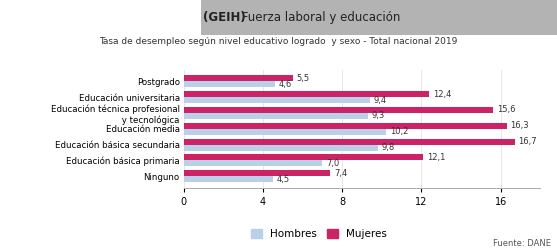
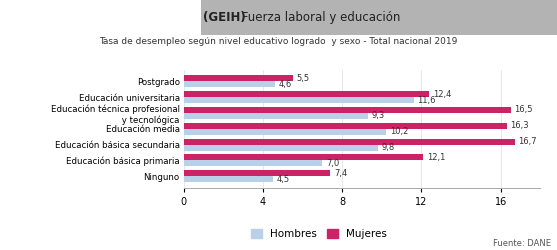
Hombres/Educación universitaria: 9,4 -> 11,6
Mujeres/Educación técnica profesional y tecnológica: 15,6 -> 16,5
